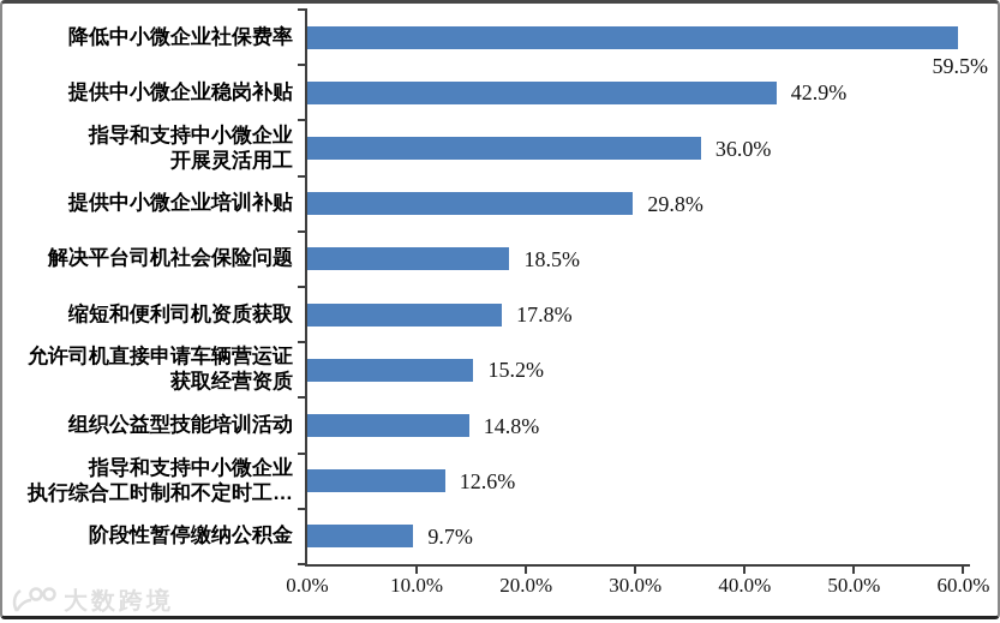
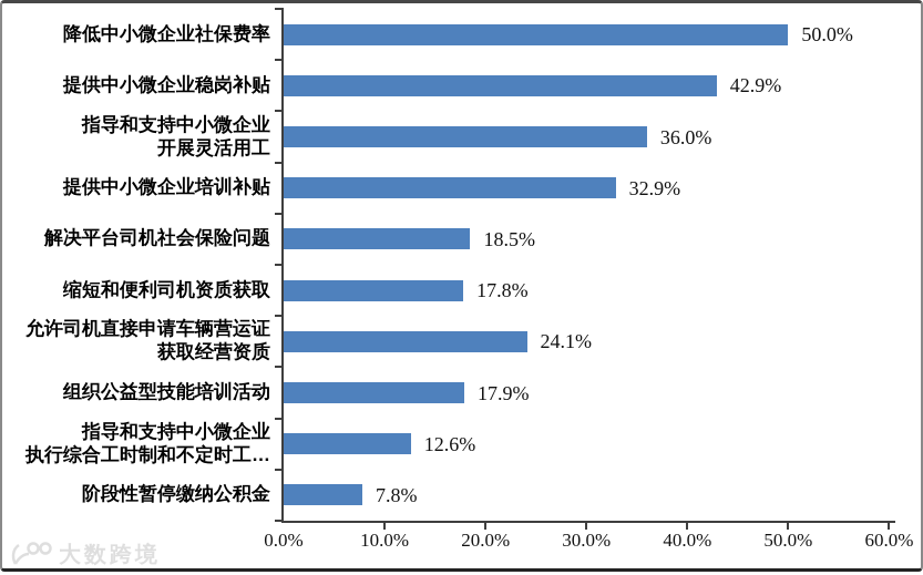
降低中小微企业社保费率: 59.5% -> 50.0%
提供中小微企业培训补贴: 29.8% -> 32.9%
允许司机直接申请车辆营运证 获取经营资质: 15.2% -> 24.1%
组织公益型技能培训活动: 14.8% -> 17.9%
阶段性暂停缴纳公积金: 9.7% -> 7.8%
